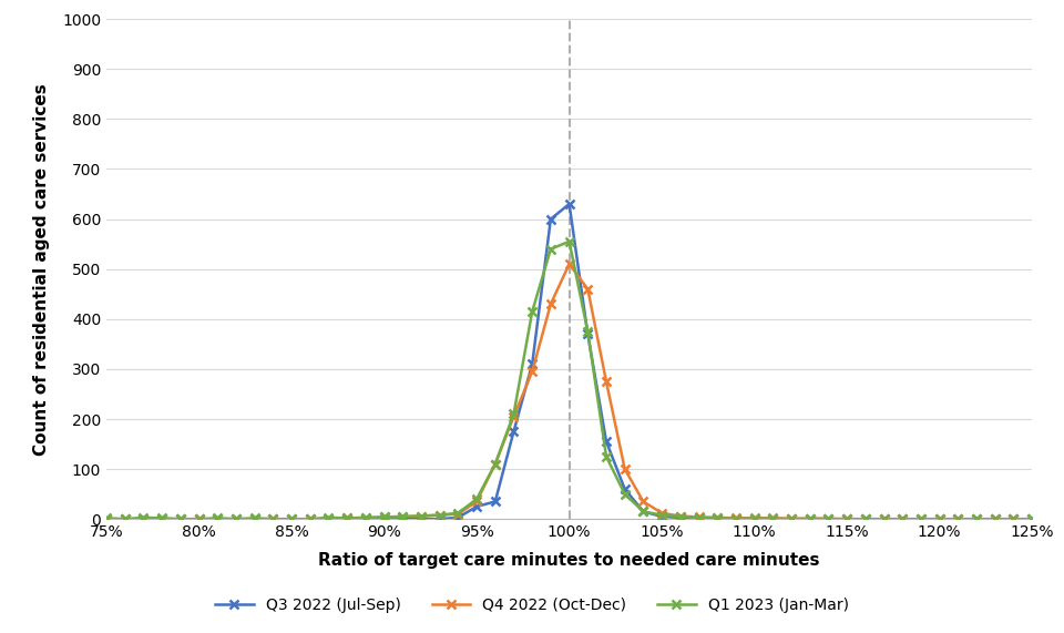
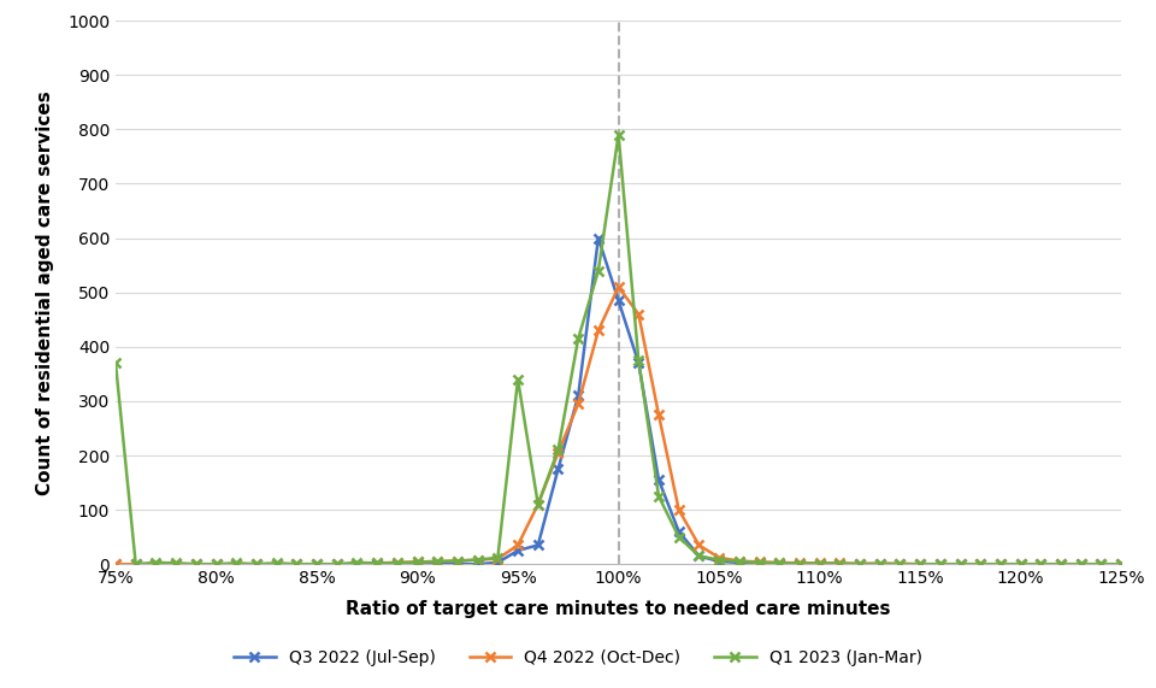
Q1 2023 (Jan-Mar)/75%: 2 -> 370
Q1 2023 (Jan-Mar)/95%: 40 -> 340
Q3 2022 (Jul-Sep)/100%: 630 -> 485
Q1 2023 (Jan-Mar)/100%: 555 -> 790
